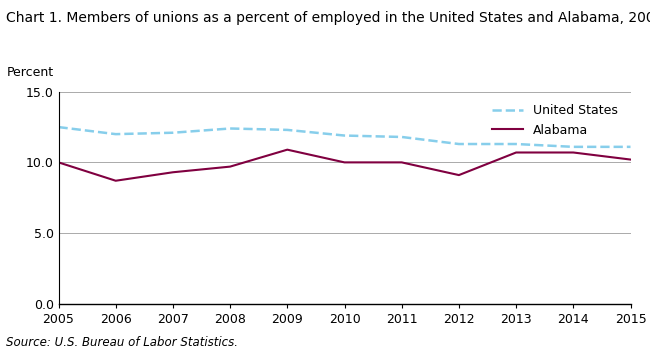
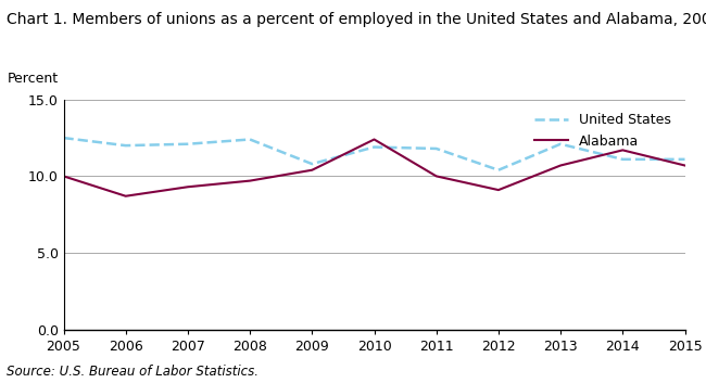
United States/2009: 12.3 -> 10.8
Alabama/2009: 10.9 -> 10.4
Alabama/2010: 10.0 -> 12.4
United States/2012: 11.3 -> 10.4
United States/2013: 11.3 -> 12.1
Alabama/2014: 10.7 -> 11.7
Alabama/2015: 10.2 -> 10.7
